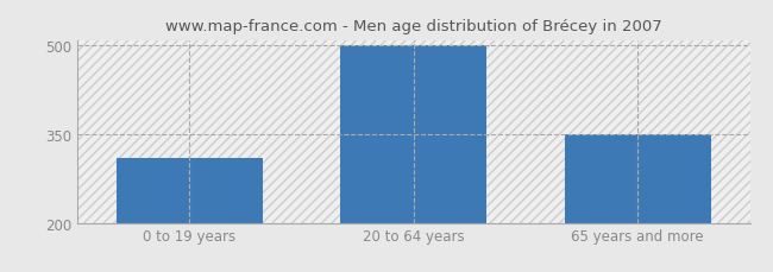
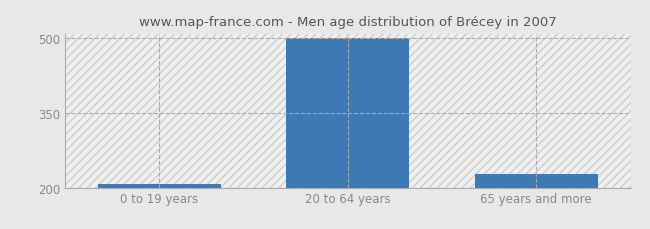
0 to 19 years: 310 -> 208
65 years and more: 350 -> 228
